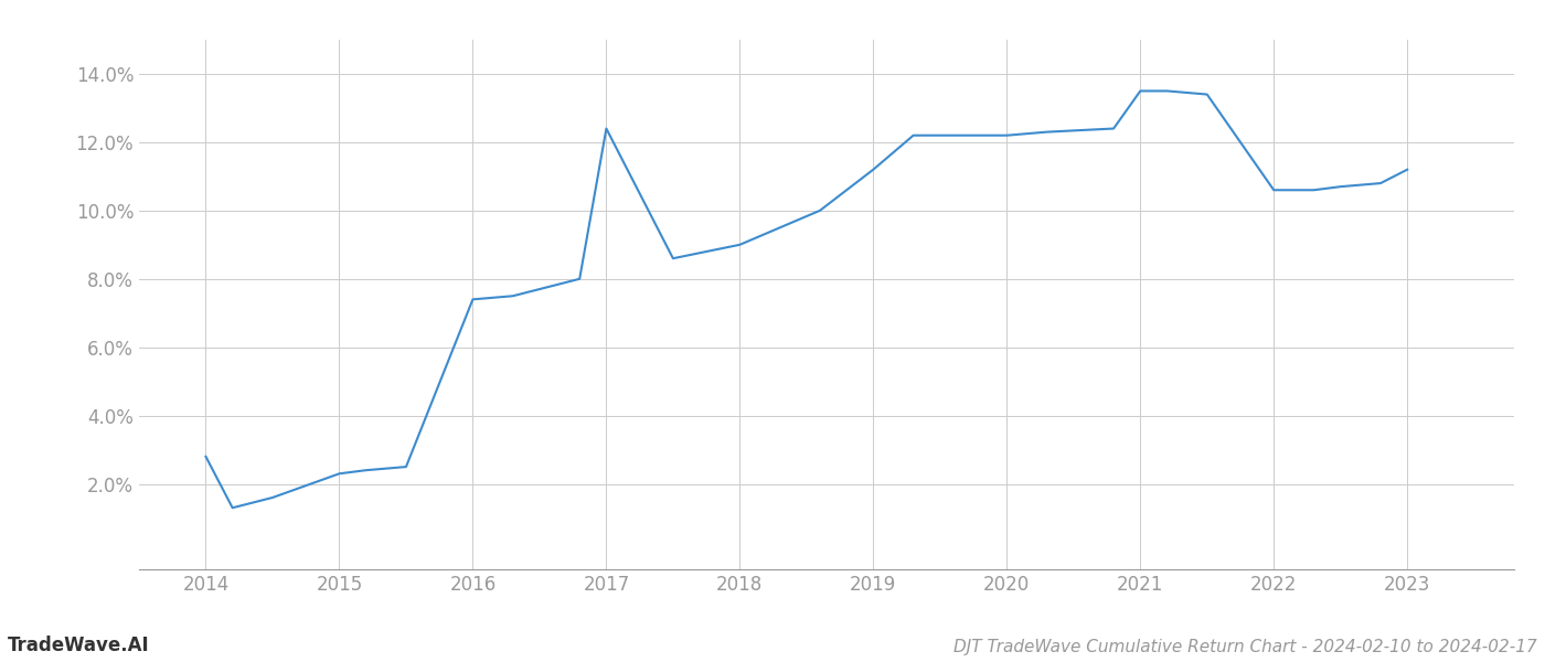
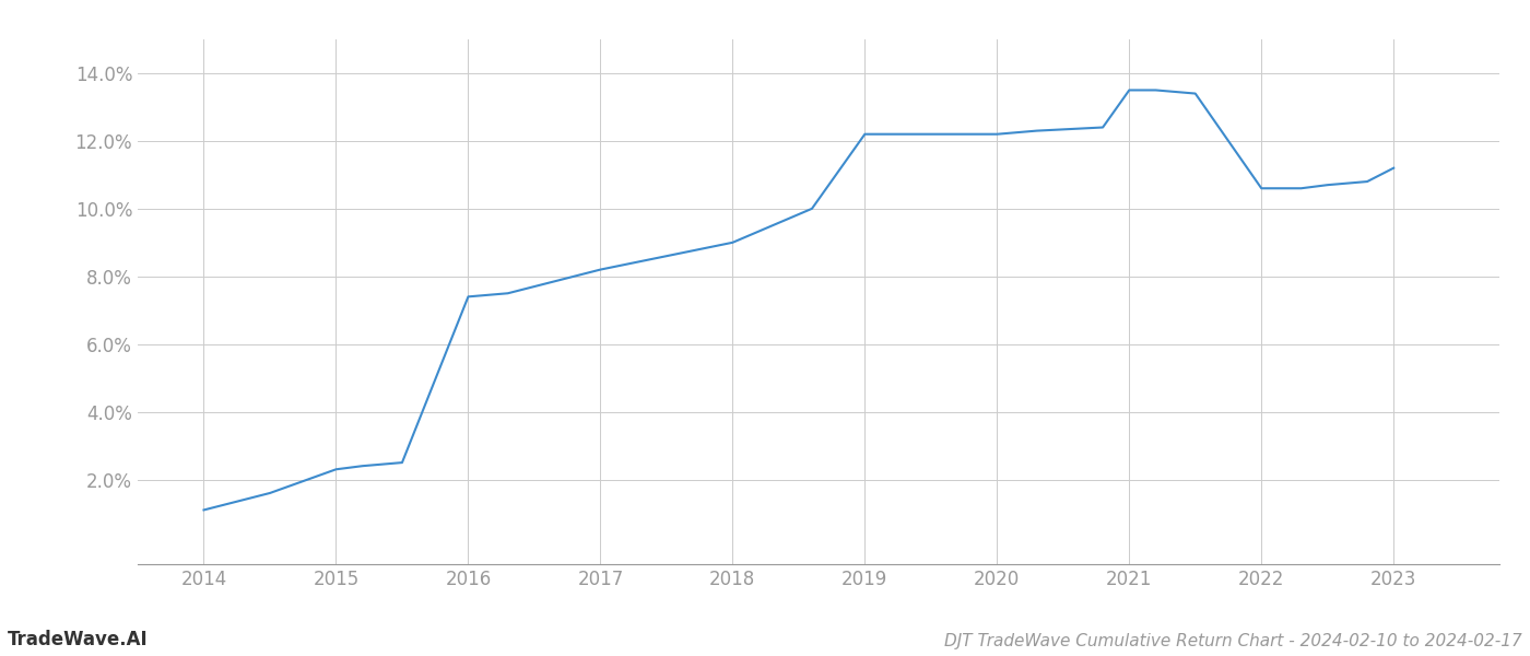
2014: 2.8% -> 1.1%
2017: 12.4% -> 8.2%
2019: 11.2% -> 12.2%
